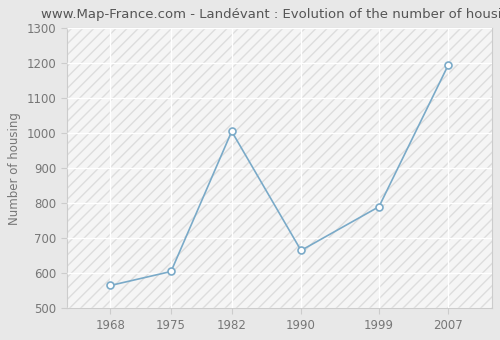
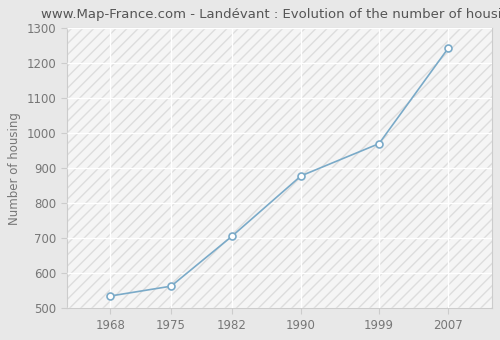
1968: 565 -> 535
1975: 605 -> 563
1982: 1005 -> 705
1990: 665 -> 878
1999: 790 -> 970
2007: 1195 -> 1243
